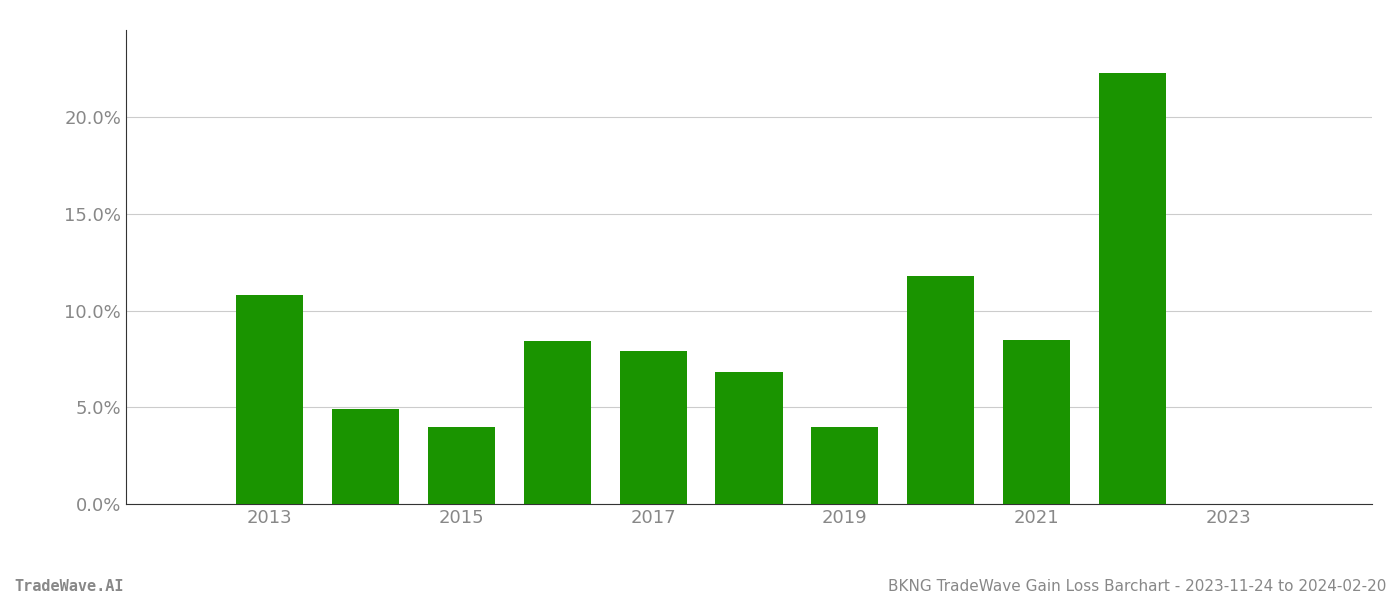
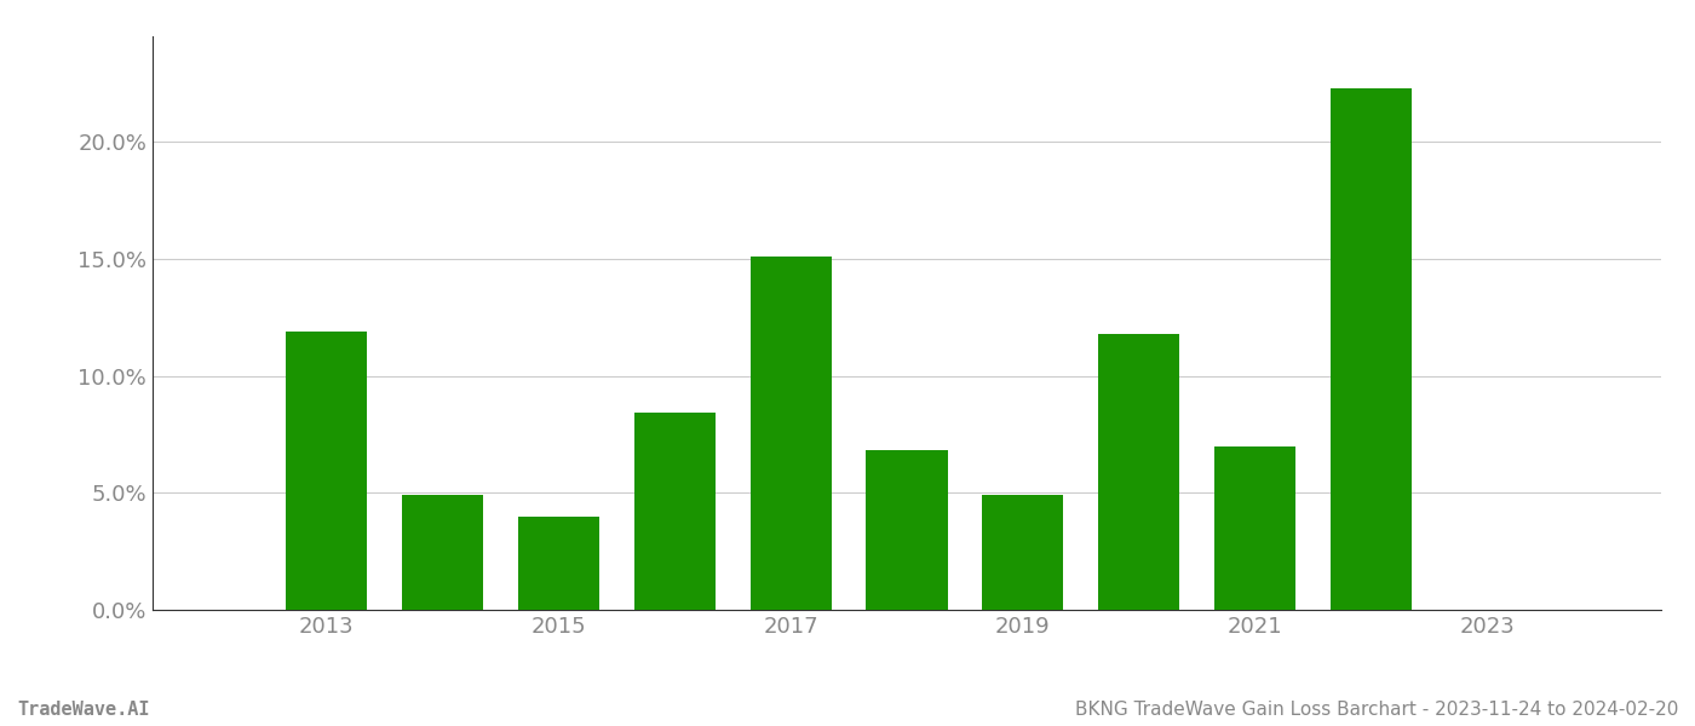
2013: 10.8% -> 11.9%
2017: 7.9% -> 15.1%
2019: 4.0% -> 4.9%
2021: 8.5% -> 7.0%
